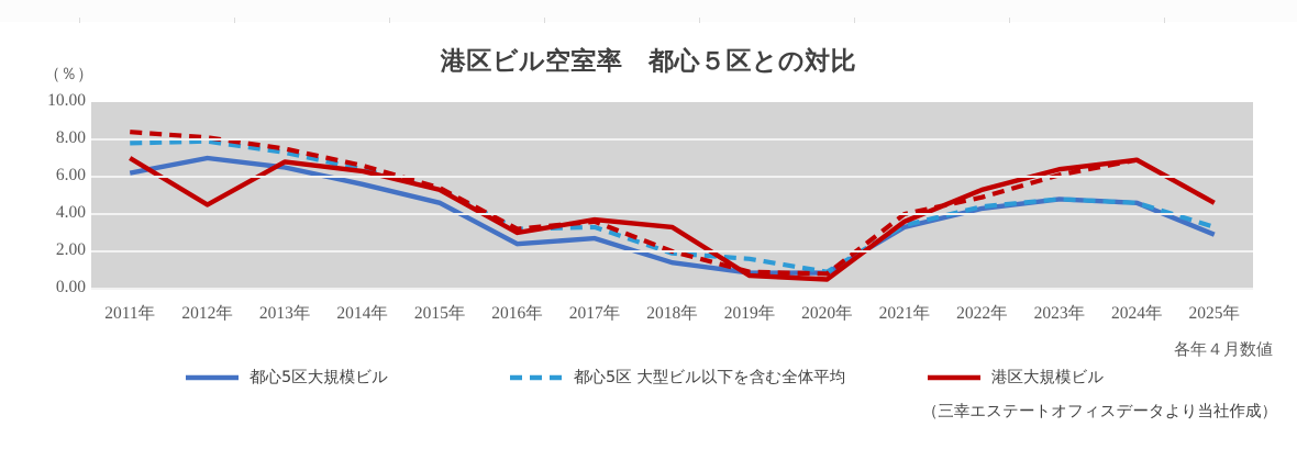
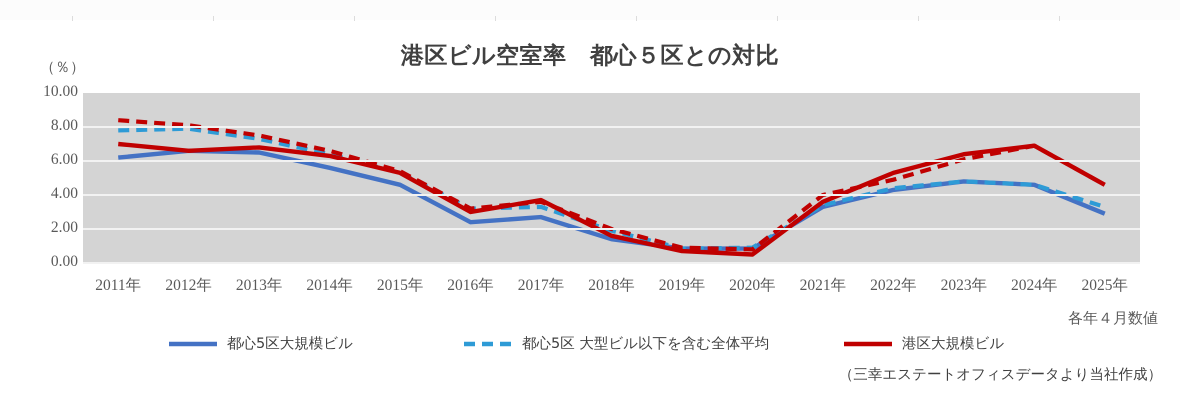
都心5区大規模ビル/2012年: 7.0 -> 6.6
港区大規模ビル/2012年: 4.5 -> 6.6
港区大規模ビル/2018年: 3.3 -> 1.6
都心5区 大型ビル以下を含む全体平均/2019年: 1.6 -> 0.8
